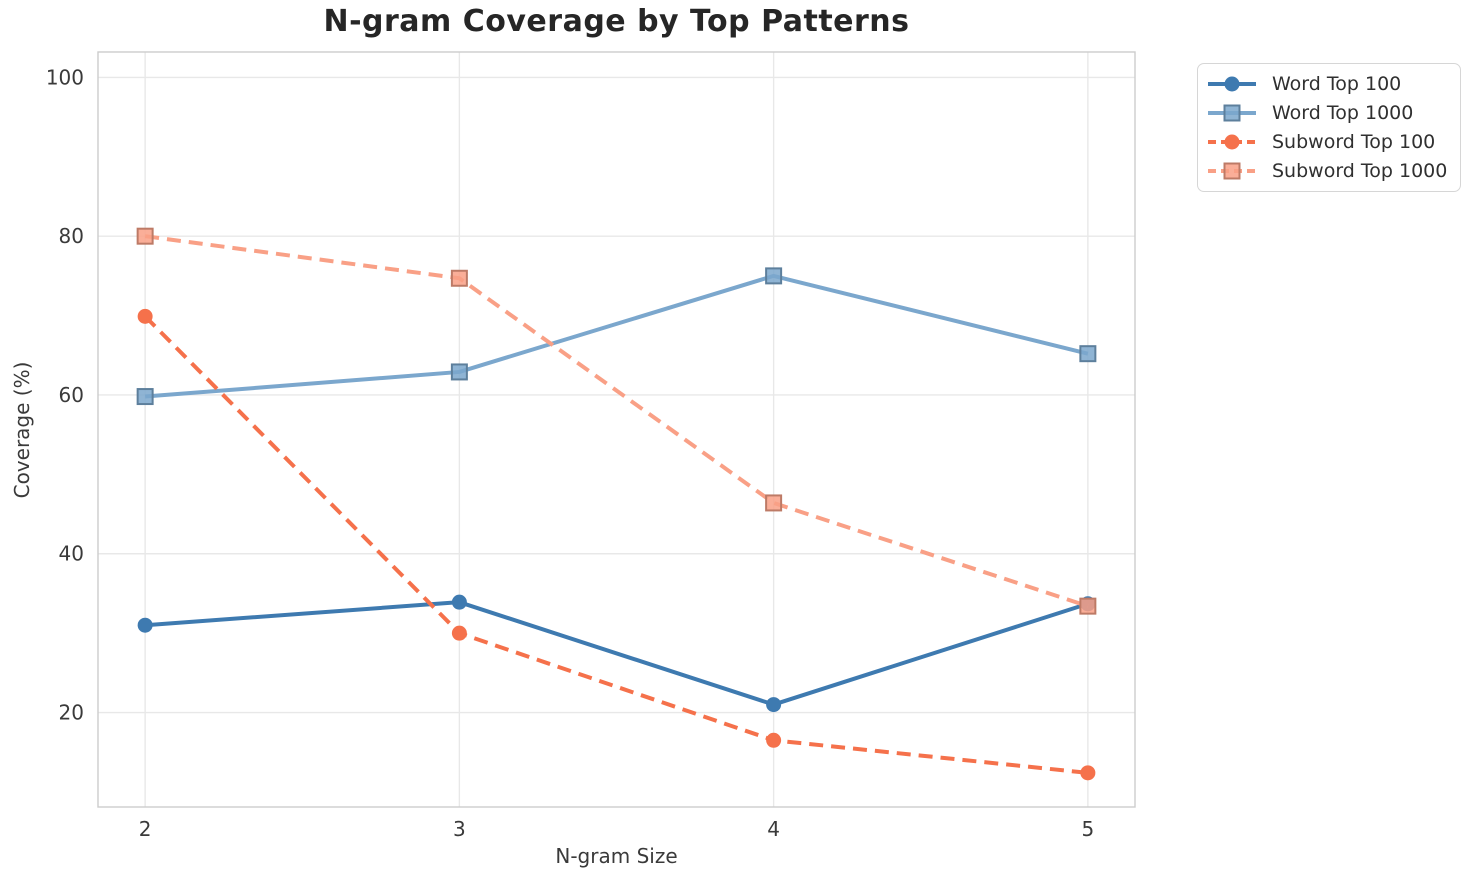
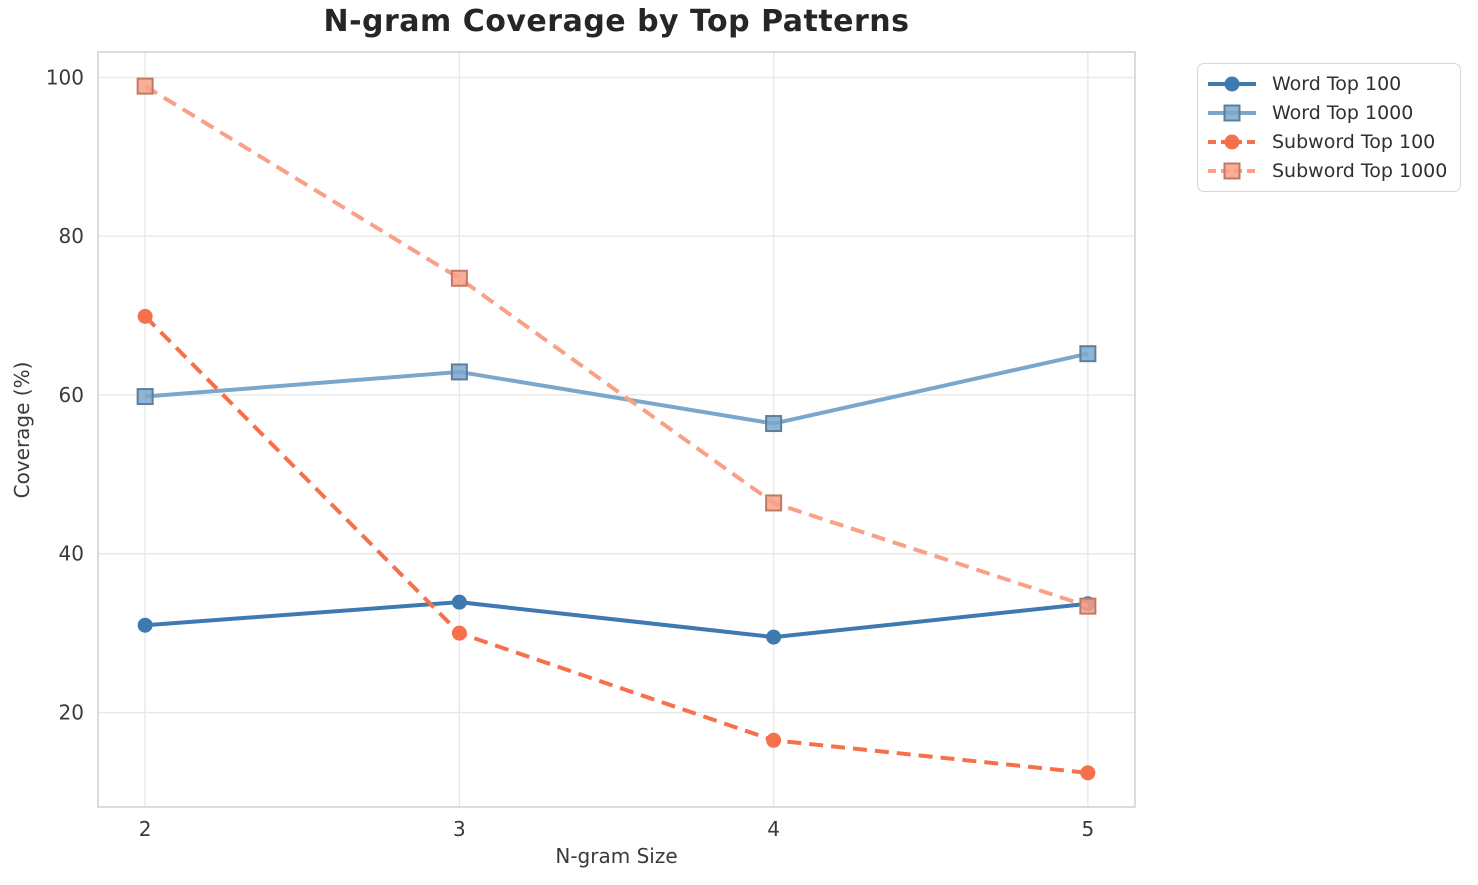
Subword Top 1000/2: 80 -> 99
Word Top 100/4: 21 -> 30
Word Top 1000/4: 75 -> 56
